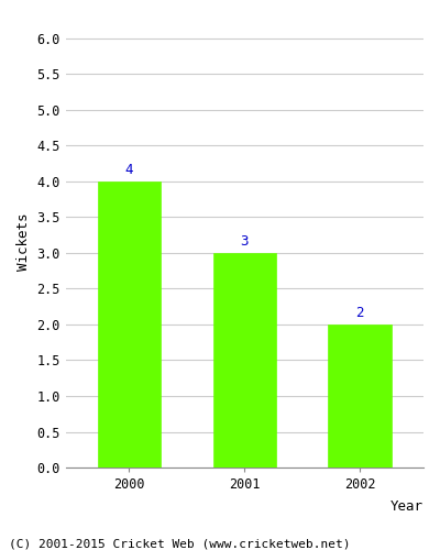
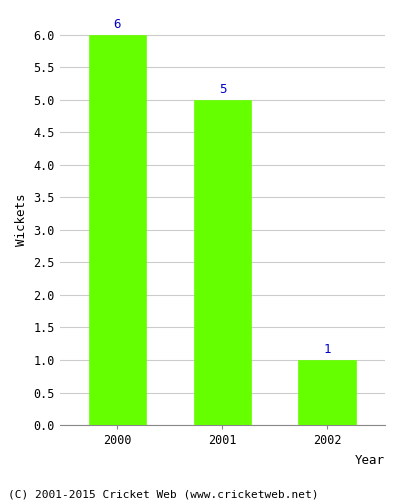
2000: 4 -> 6
2001: 3 -> 5
2002: 2 -> 1
